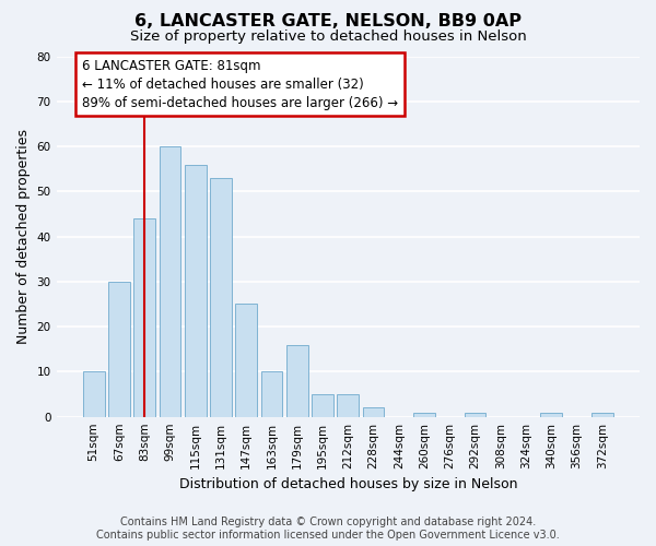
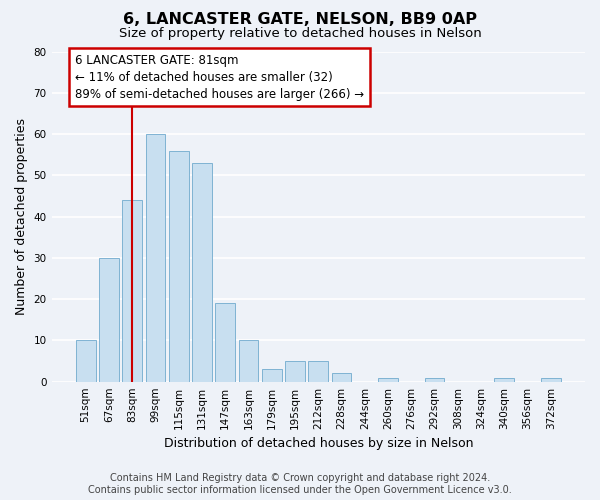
147sqm: 25 -> 19
179sqm: 16 -> 3
